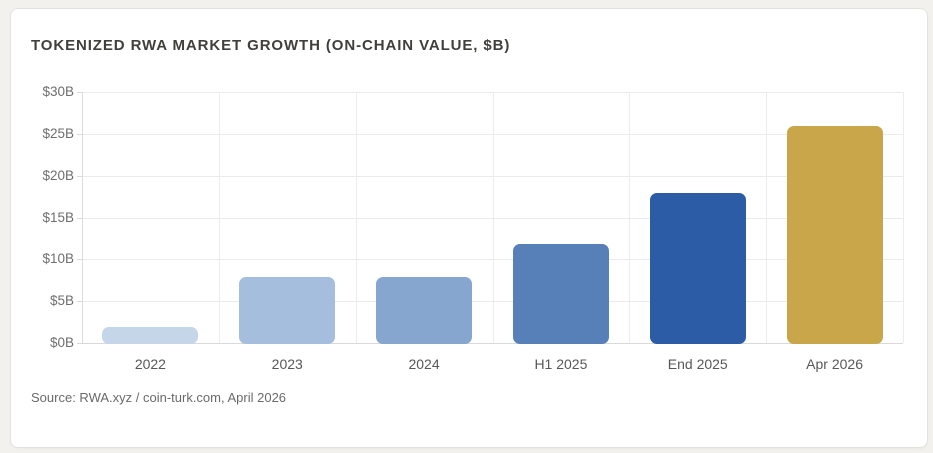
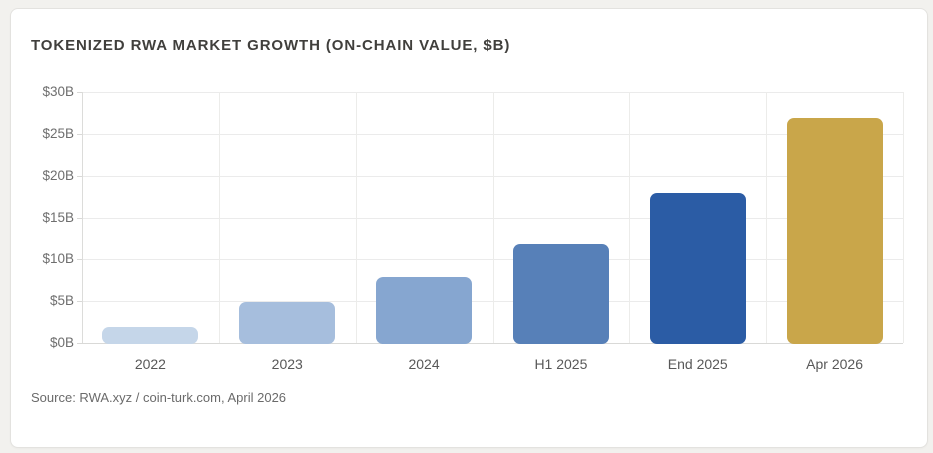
2023: $8B -> $5B
Apr 2026: $26B -> $27B
